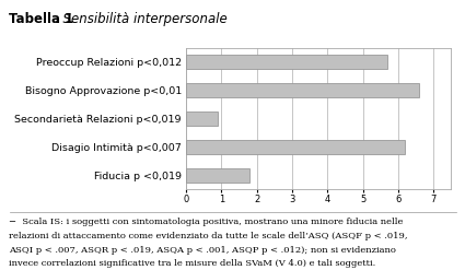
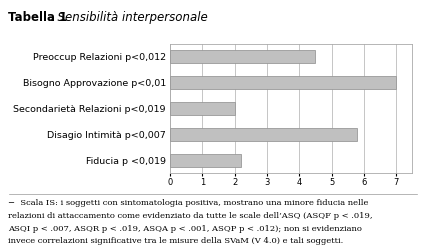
Preoccup Relazioni p<0,012: 5.7 -> 4.5
Bisogno Approvazione p<0,01: 6.6 -> 7.0
Secondarietà Relazioni p<0,019: 0.9 -> 2.0
Disagio Intimità p<0,007: 6.2 -> 5.8
Fiducia p <0,019: 1.8 -> 2.2
